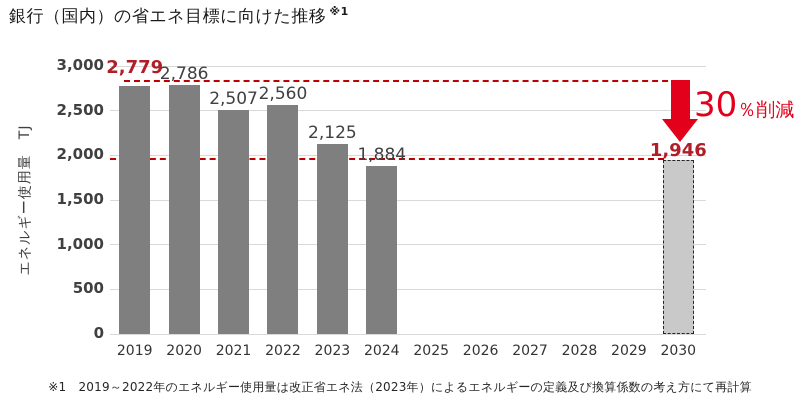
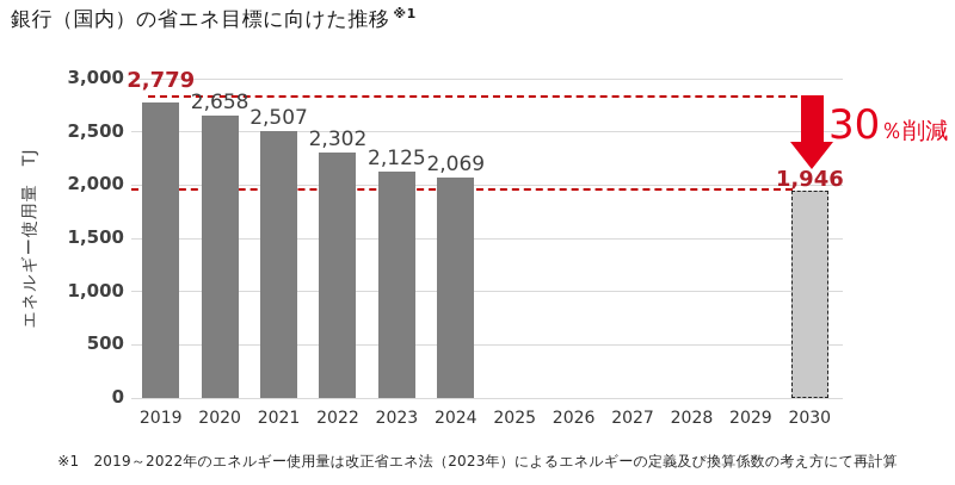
2020: 2,786 -> 2,658
2022: 2,560 -> 2,302
2024: 1,884 -> 2,069
